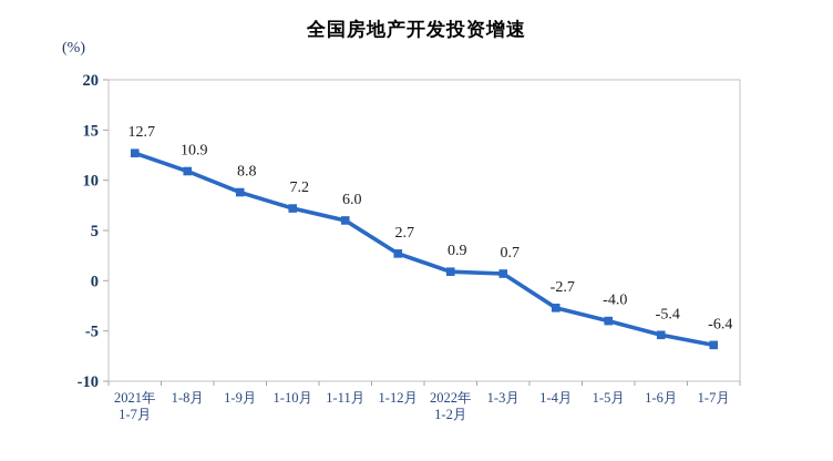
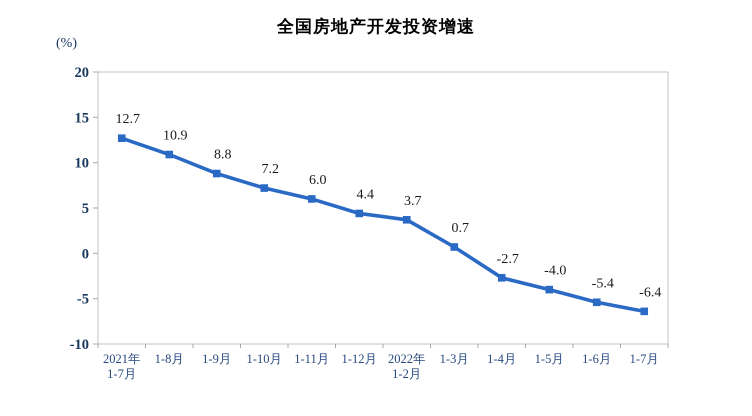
1-12月: 2.7 -> 4.4
2022年 1-2月: 0.9 -> 3.7
